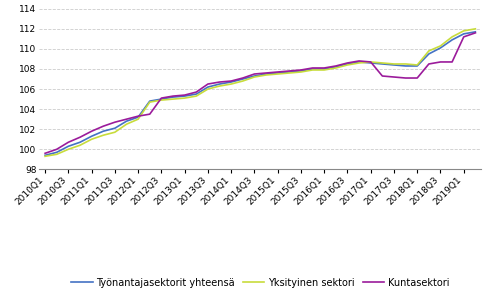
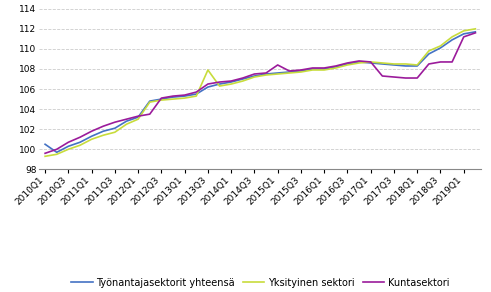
Työnantajasektorit yhteensä/2010Q1: 99.4 -> 100.5
Yksityinen sektori/2013Q3: 106.0 -> 107.9
Kuntasektori/2015Q1: 107.7 -> 108.4
